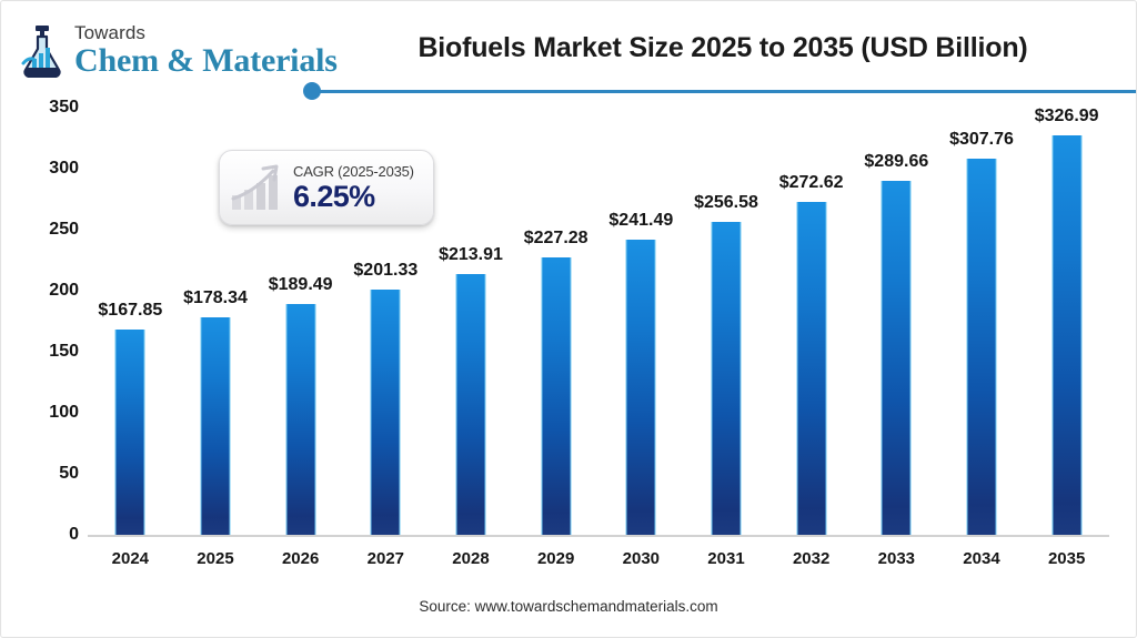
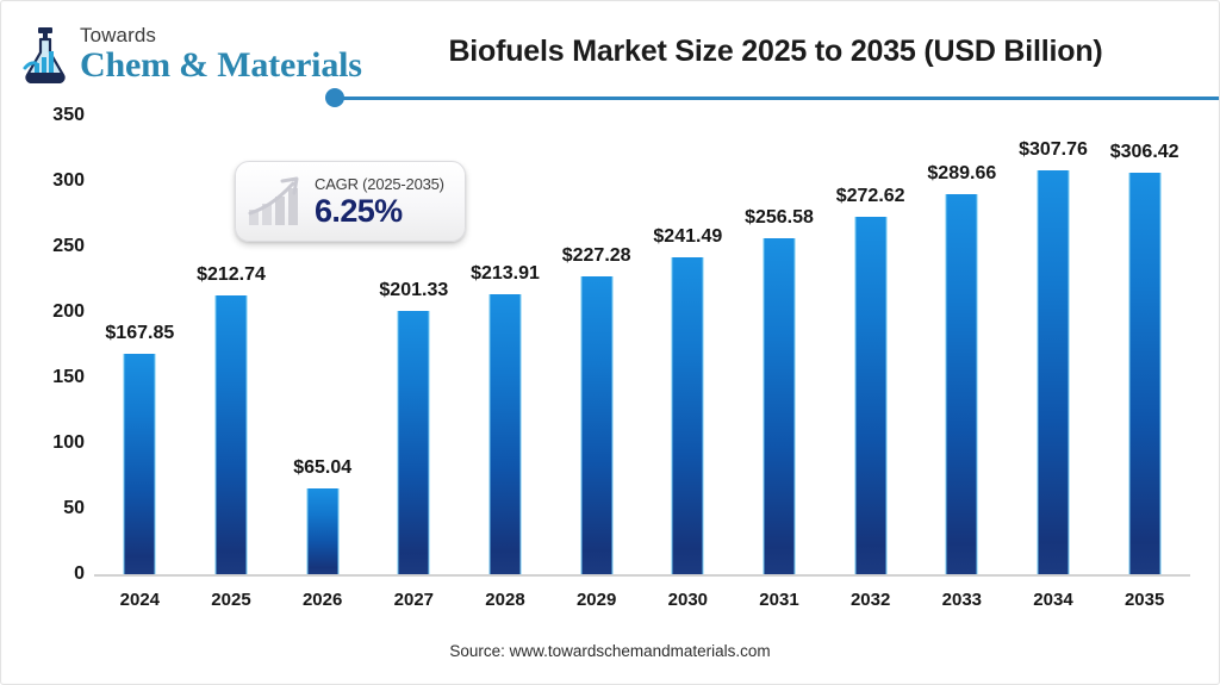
2025: $178.34 -> $212.74
2026: $189.49 -> $65.04
2035: $326.99 -> $306.42
